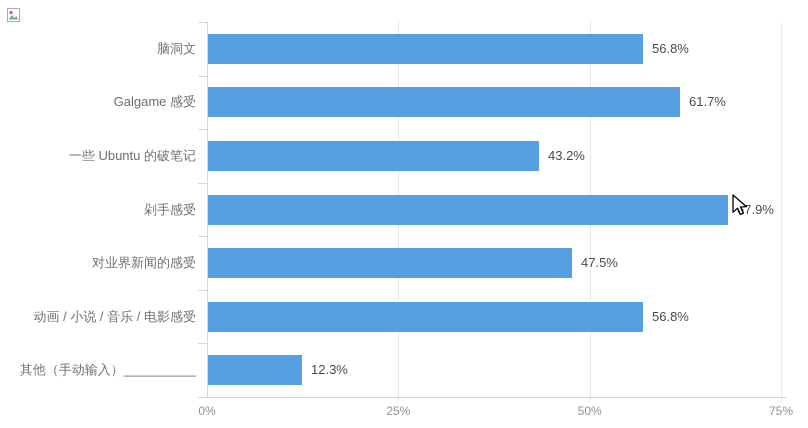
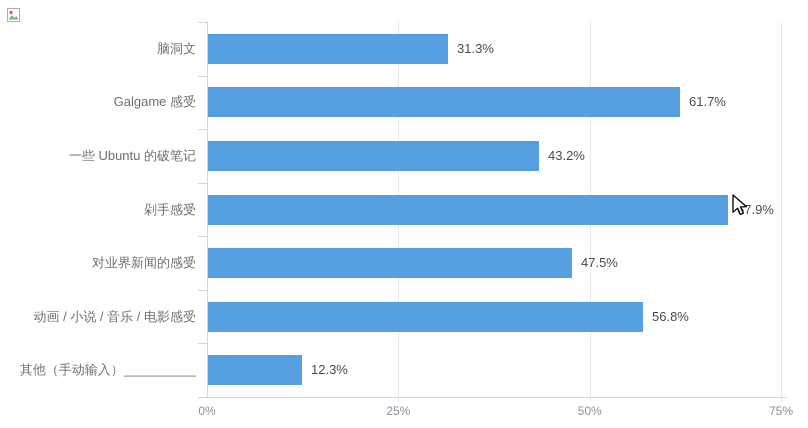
脑洞文: 56.8% -> 31.3%
